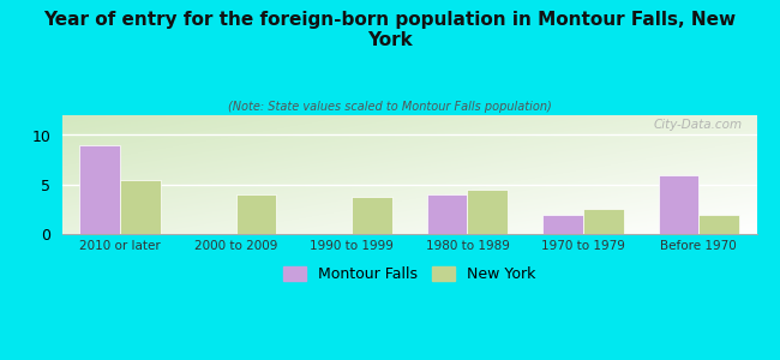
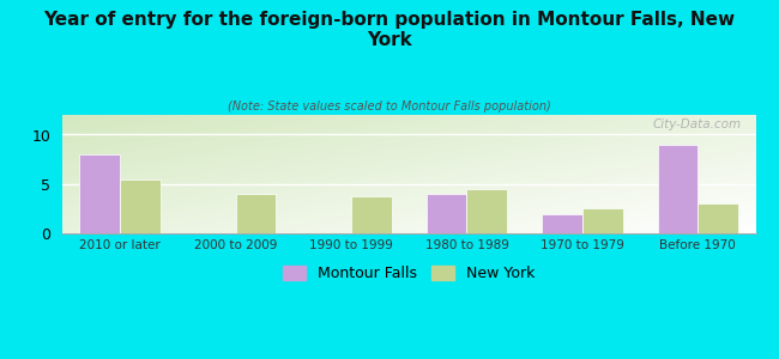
Montour Falls/2010 or later: 9 -> 8
Montour Falls/Before 1970: 6 -> 9
New York/Before 1970: 2.0 -> 3.0
